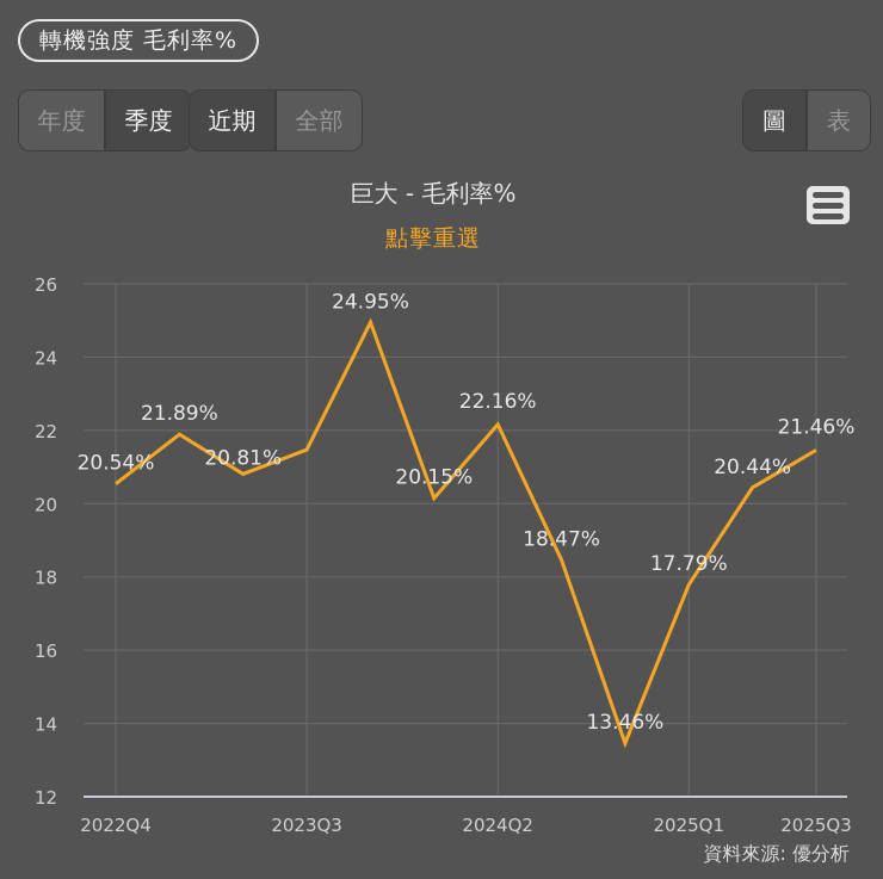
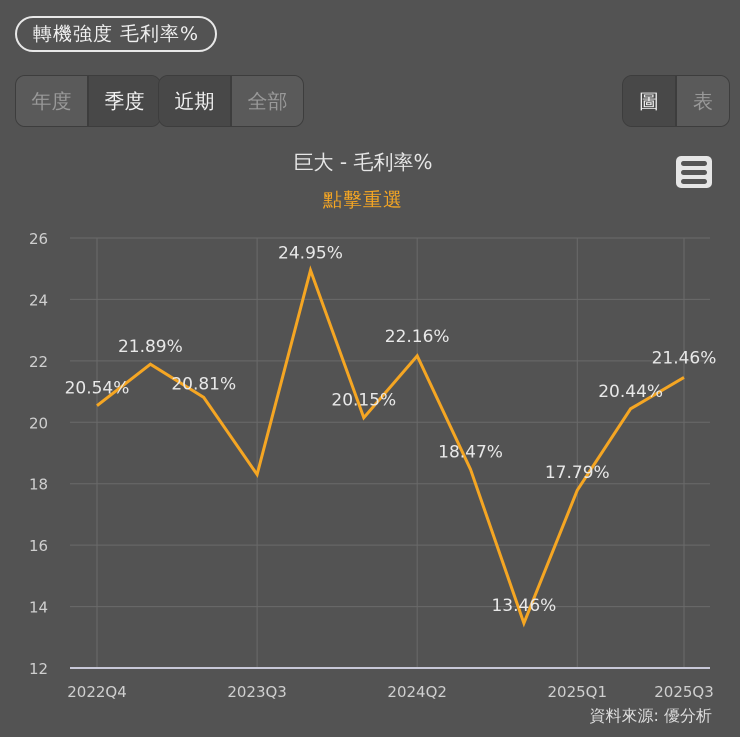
2023Q3: 21.5 -> 18.3
